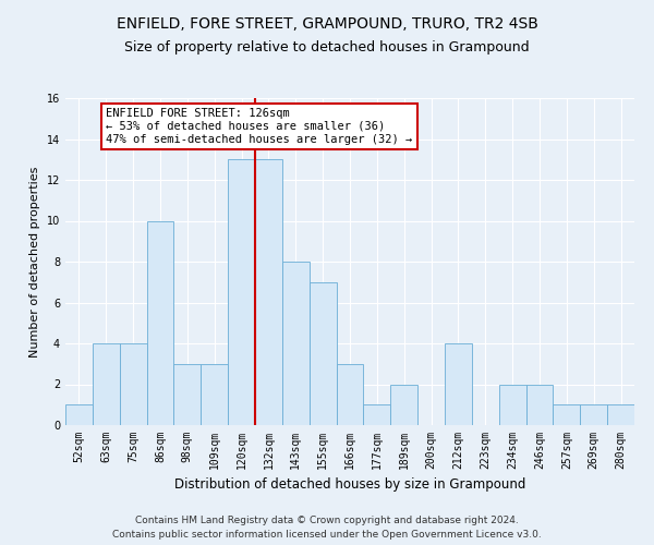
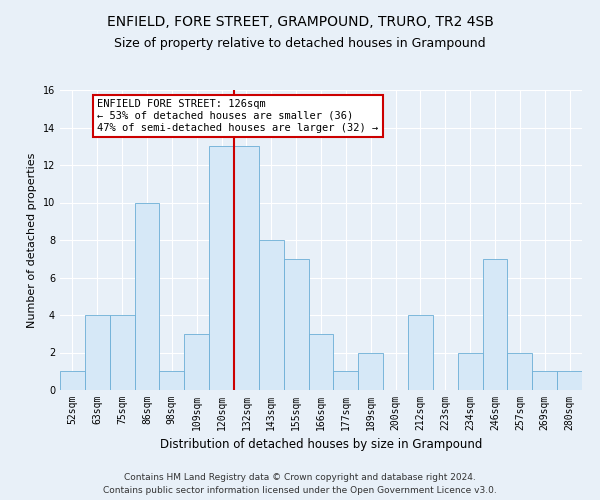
98sqm: 3 -> 1
246sqm: 2 -> 7
257sqm: 1 -> 2
